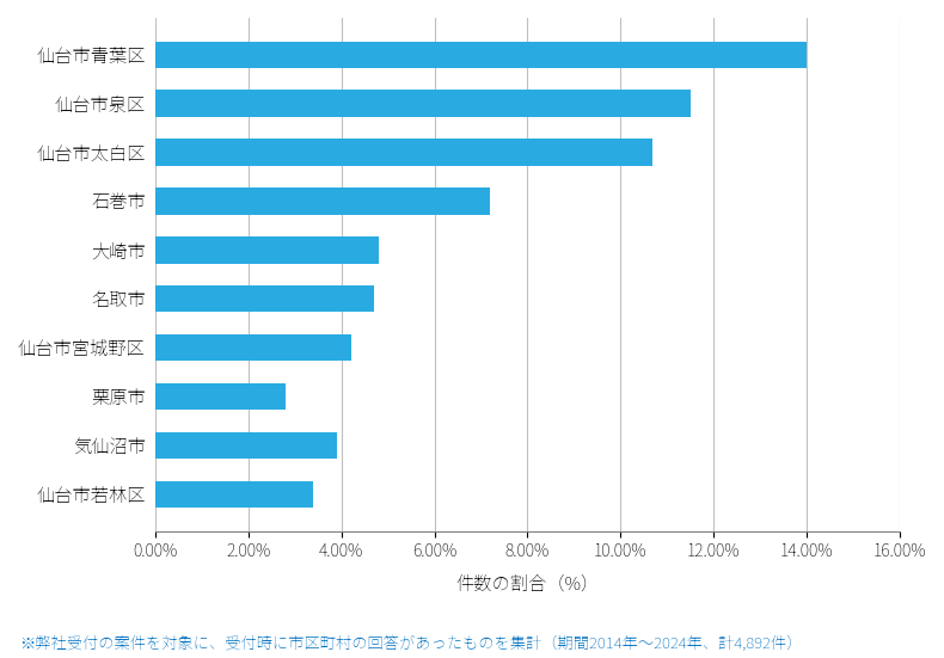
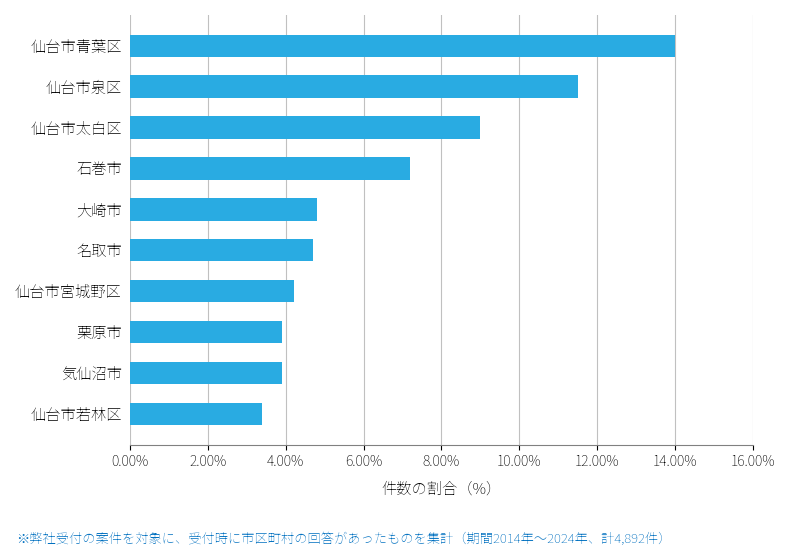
仙台市太白区: 10.7% -> 9.0%
栗原市: 2.8% -> 3.9%
